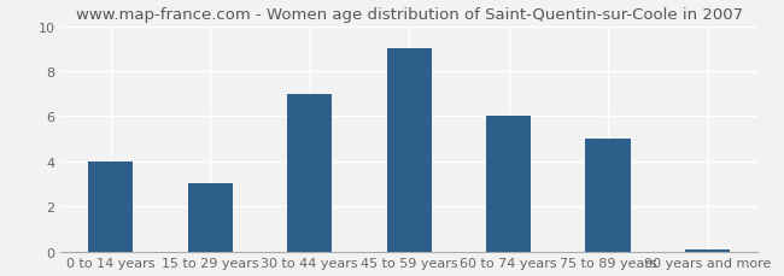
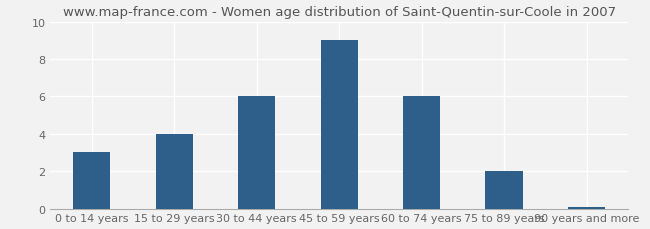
0 to 14 years: 4.0 -> 3.0
15 to 29 years: 3.0 -> 4.0
30 to 44 years: 7.0 -> 6.0
75 to 89 years: 5.0 -> 2.0
